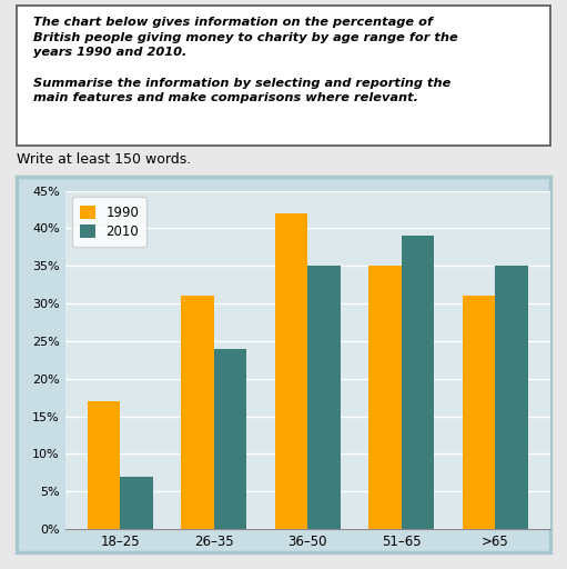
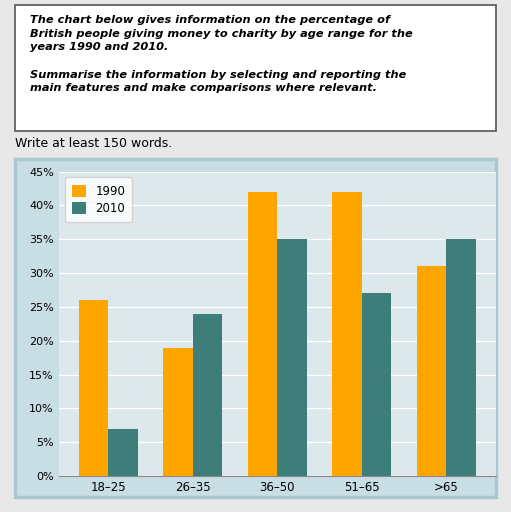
1990/18–25: 17% -> 26%
1990/26–35: 31% -> 19%
1990/51–65: 35% -> 42%
2010/51–65: 39% -> 27%
